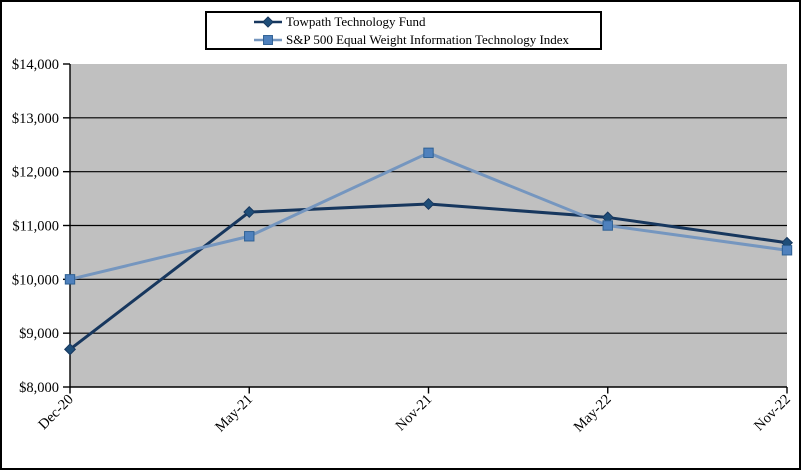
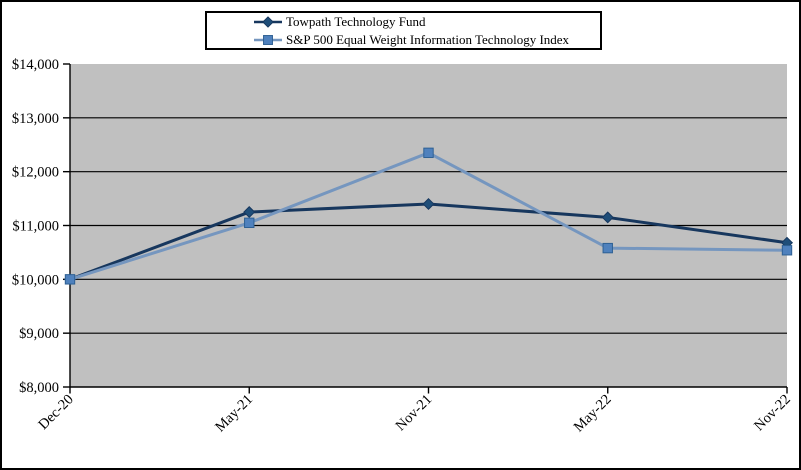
Towpath Technology Fund/Dec-20: $8700 -> $10000
S&P 500 Equal Weight Information Technology Index/May-21: $10800 -> $11000
S&P 500 Equal Weight Information Technology Index/May-22: $11000 -> $10600
